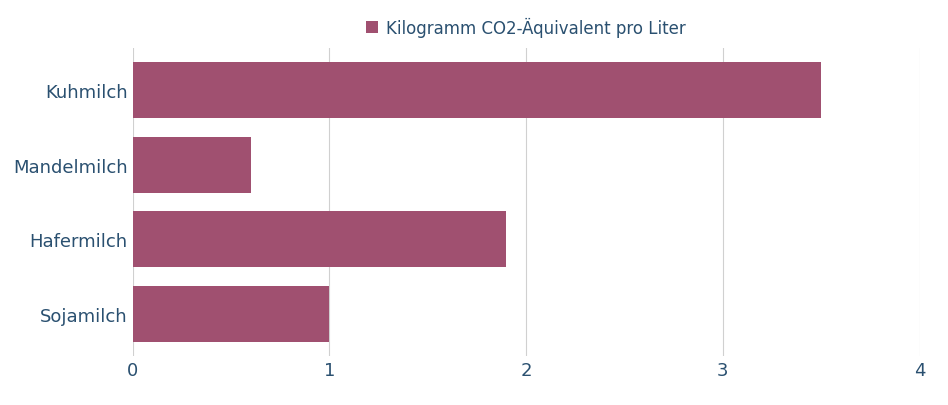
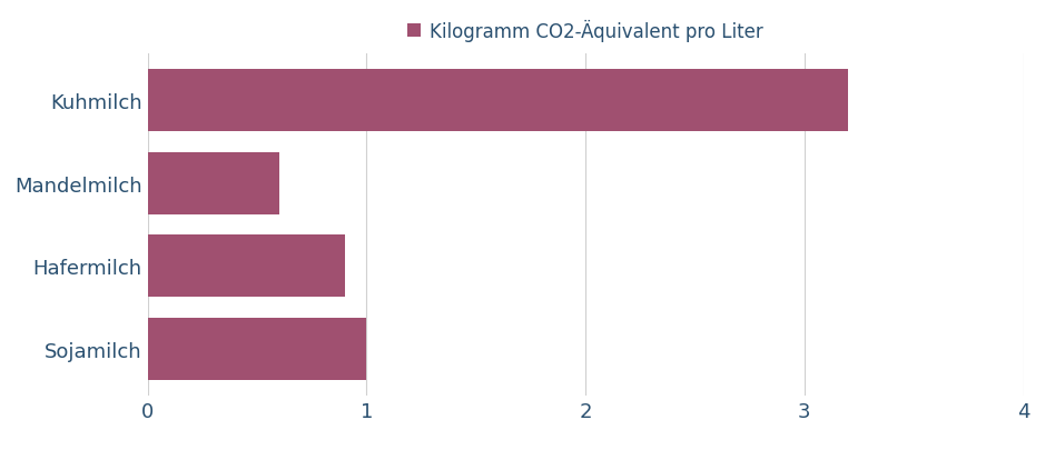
Kuhmilch: 3.5 -> 3.2
Hafermilch: 1.9 -> 0.9
